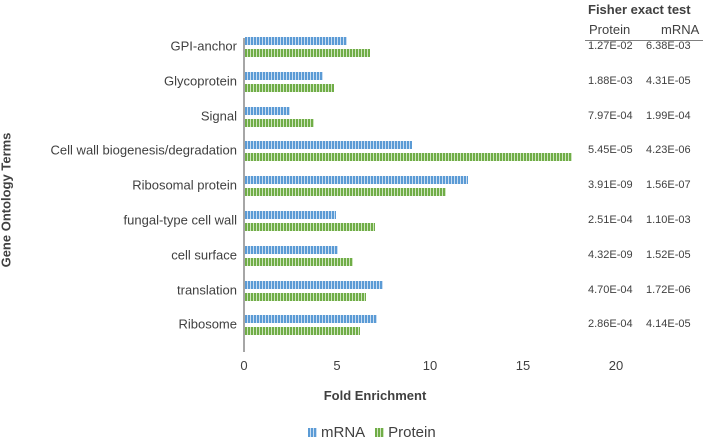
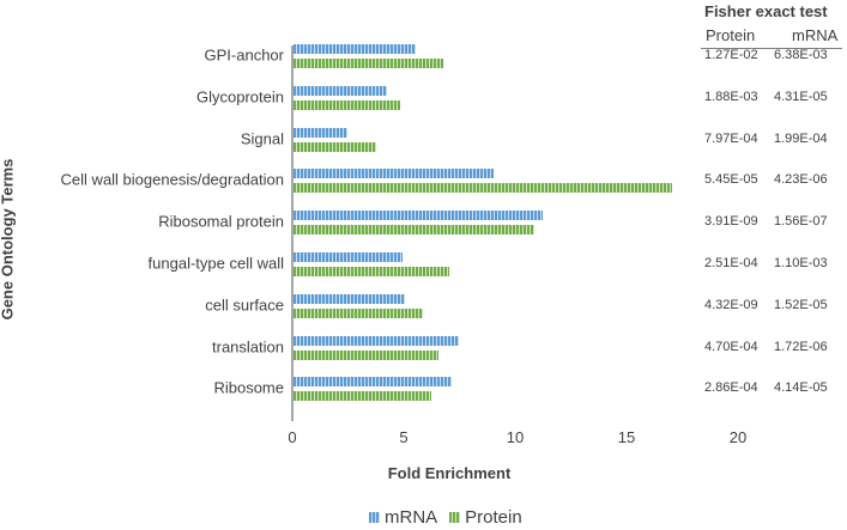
Protein/Cell wall biogenesis/degradation: 17.6 -> 17.0
mRNA/Ribosomal protein: 12.0 -> 11.2
